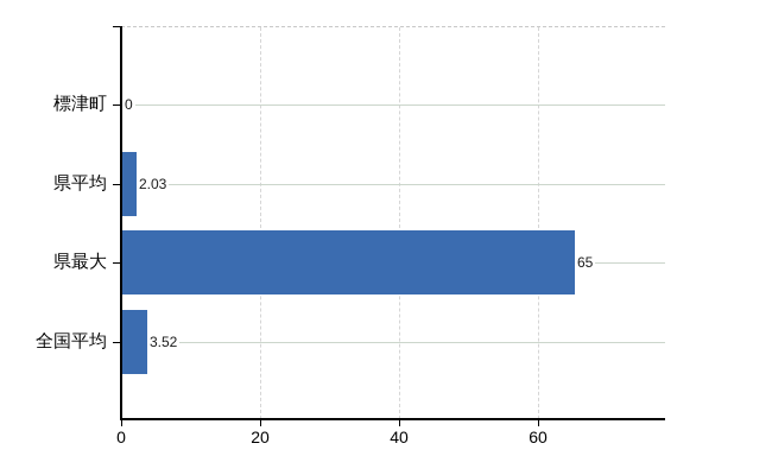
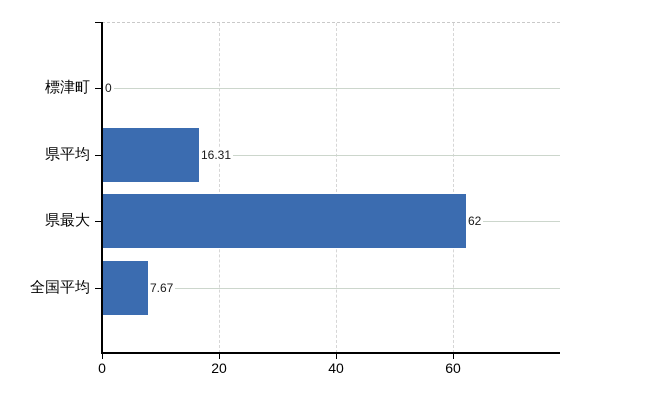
県平均: 2.03 -> 16.31
県最大: 65 -> 62
全国平均: 3.52 -> 7.67
